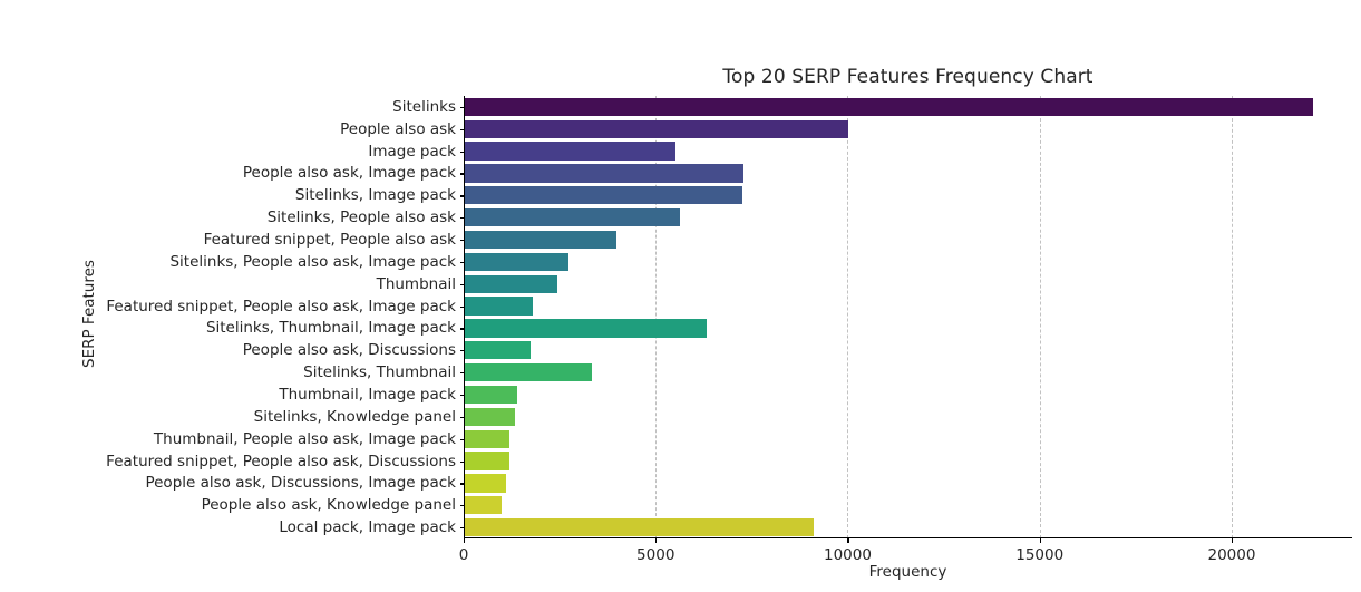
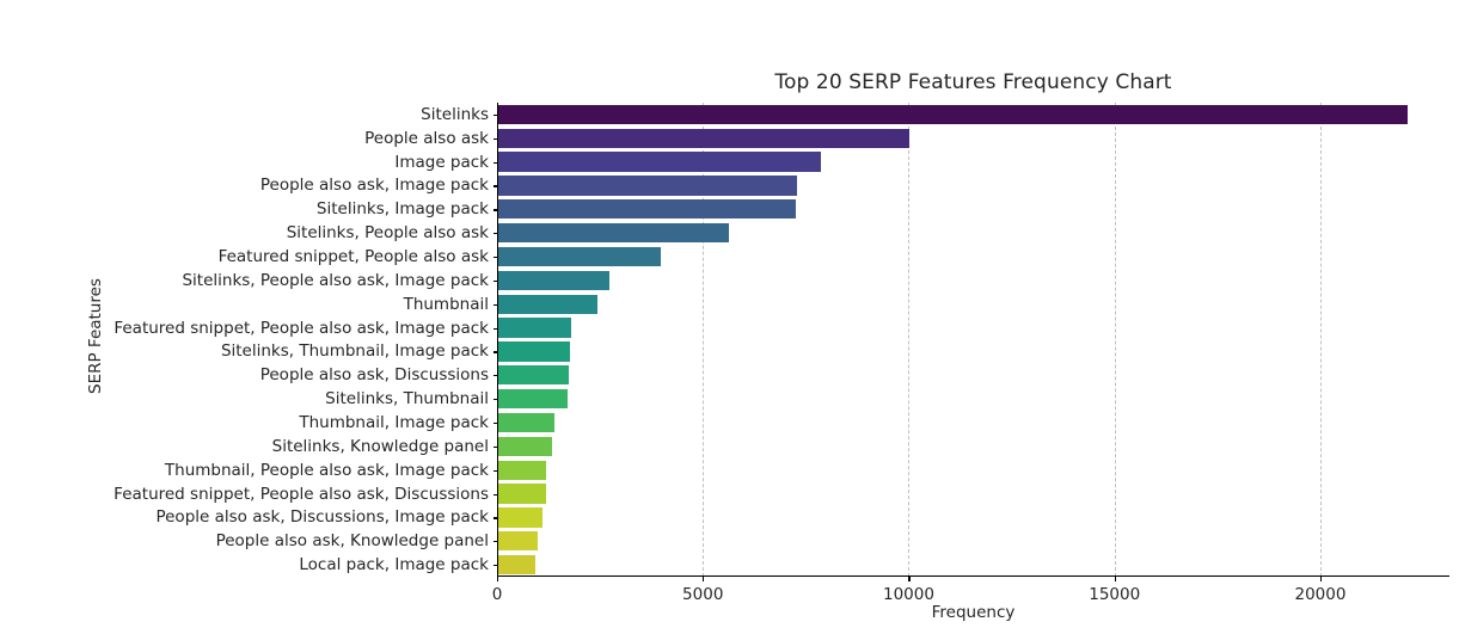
Image pack: 5500 -> 7800
Sitelinks, Thumbnail, Image pack: 6300 -> 1700
Sitelinks, Thumbnail: 3300 -> 1700
Local pack, Image pack: 9100 -> 900
